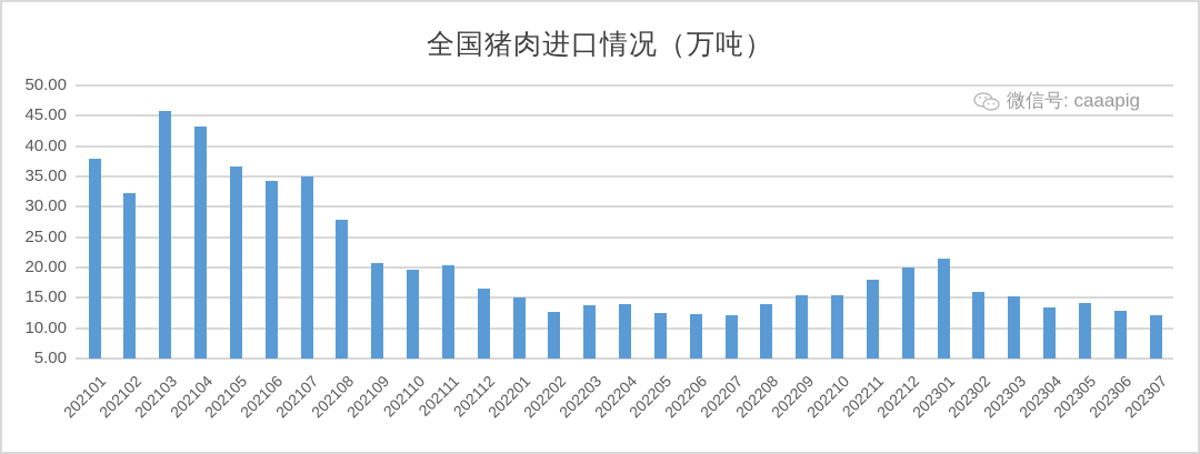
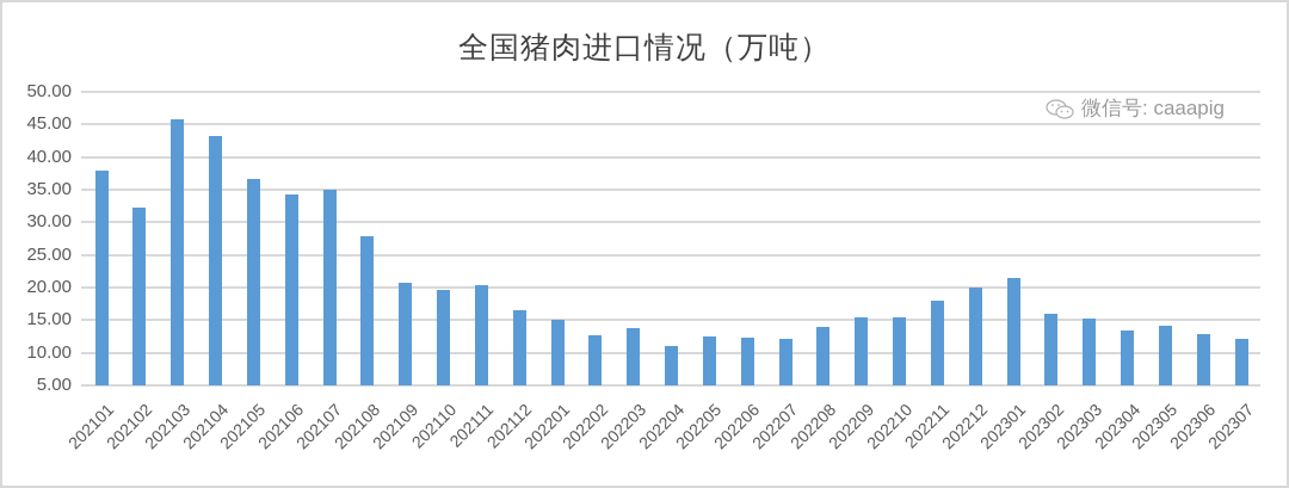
202204: 14 -> 11
